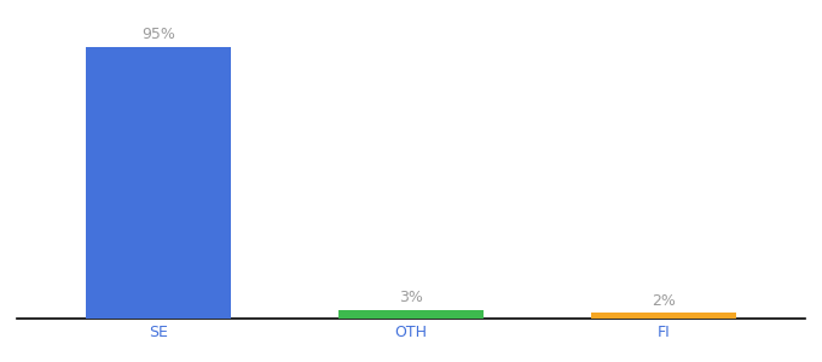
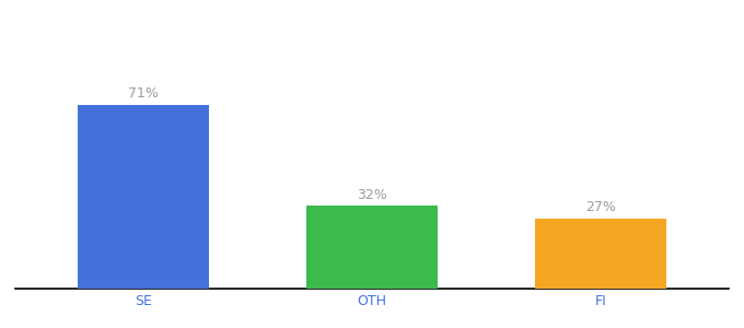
SE: 95% -> 71%
OTH: 3% -> 32%
FI: 2% -> 27%
